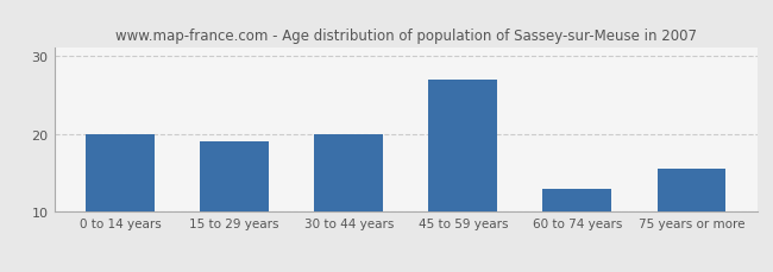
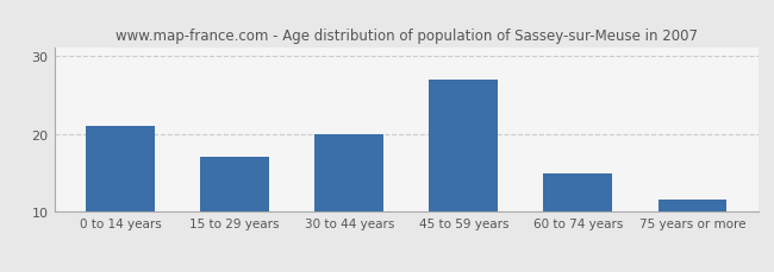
0 to 14 years: 20.0 -> 21.0
15 to 29 years: 19.0 -> 17.0
60 to 74 years: 13.0 -> 15.0
75 years or more: 15.5 -> 11.6
